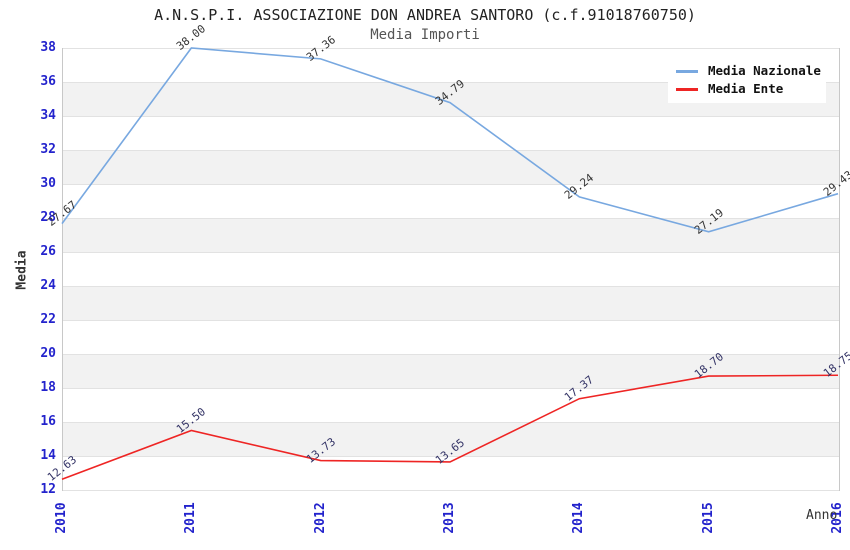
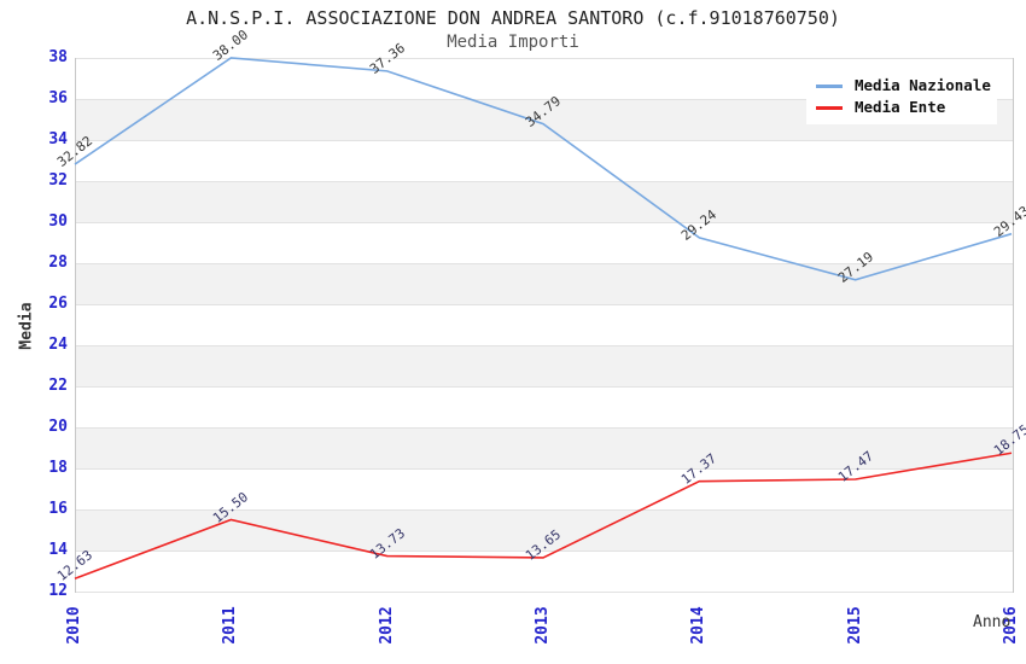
Media Nazionale/2010: 27.67 -> 32.82
Media Ente/2015: 18.70 -> 17.47
